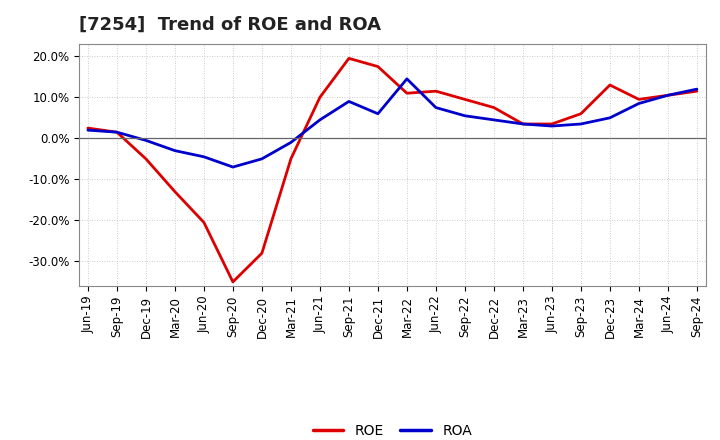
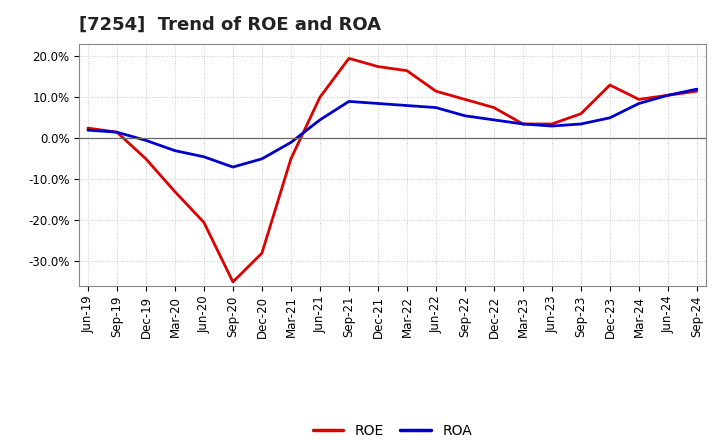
ROA/Dec-21: 6.0% -> 8.5%
ROE/Mar-22: 11.0% -> 16.5%
ROA/Mar-22: 14.5% -> 8.0%
